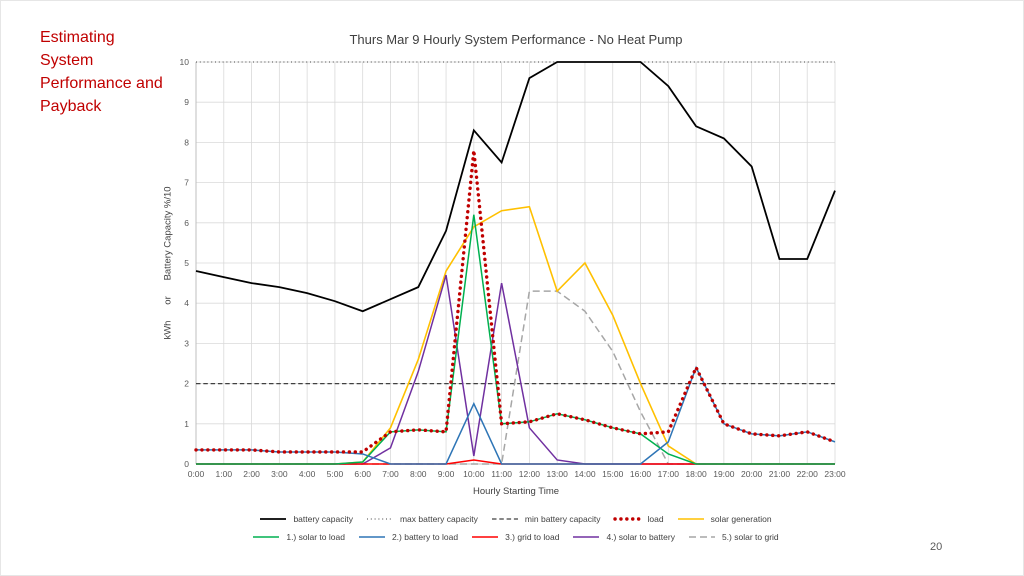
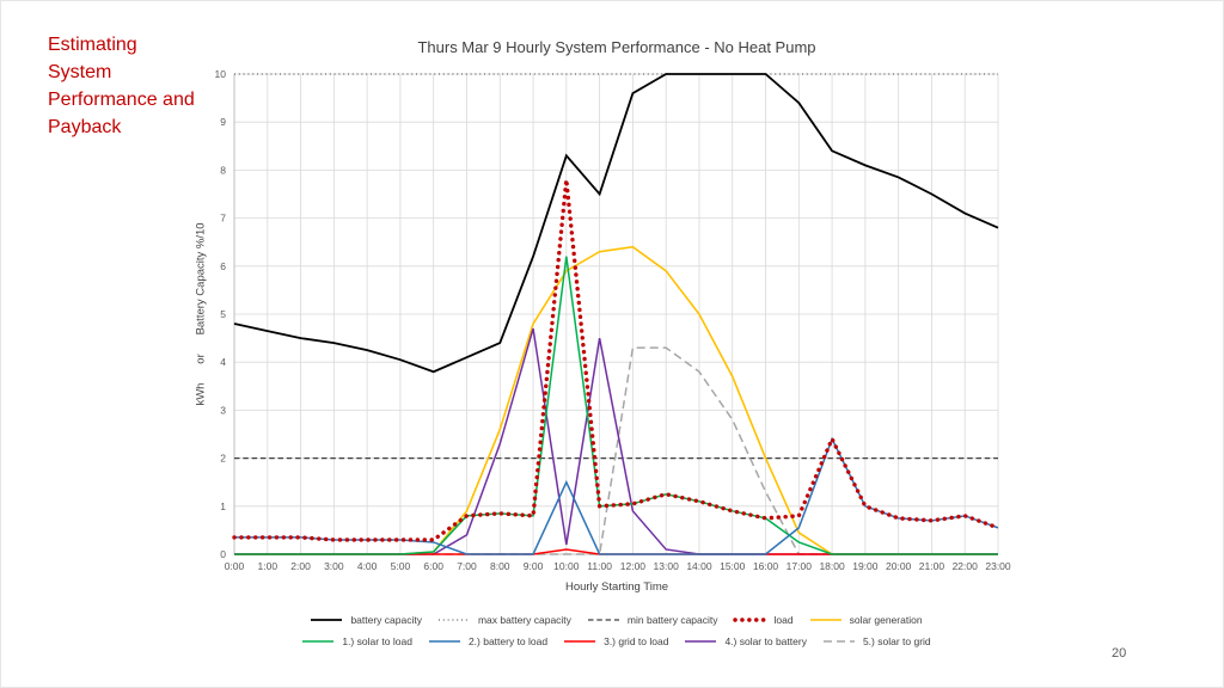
battery capacity/9:00: 5.8 -> 6.2
solar generation/13:00: 4.3 -> 5.9
battery capacity/20:00: 7.4 -> 7.8
battery capacity/21:00: 5.1 -> 7.5
battery capacity/22:00: 5.1 -> 7.1
